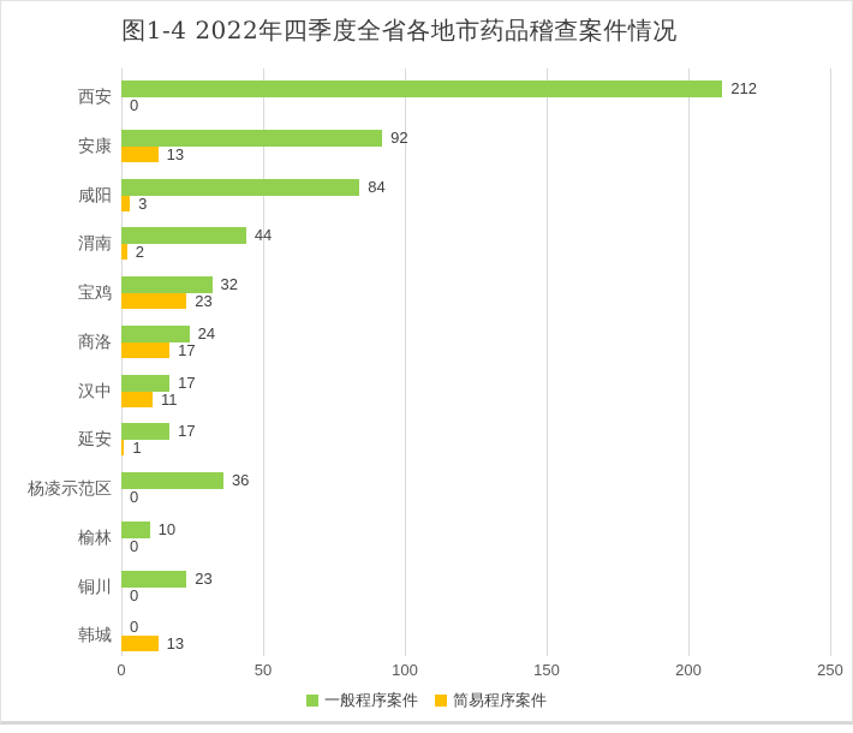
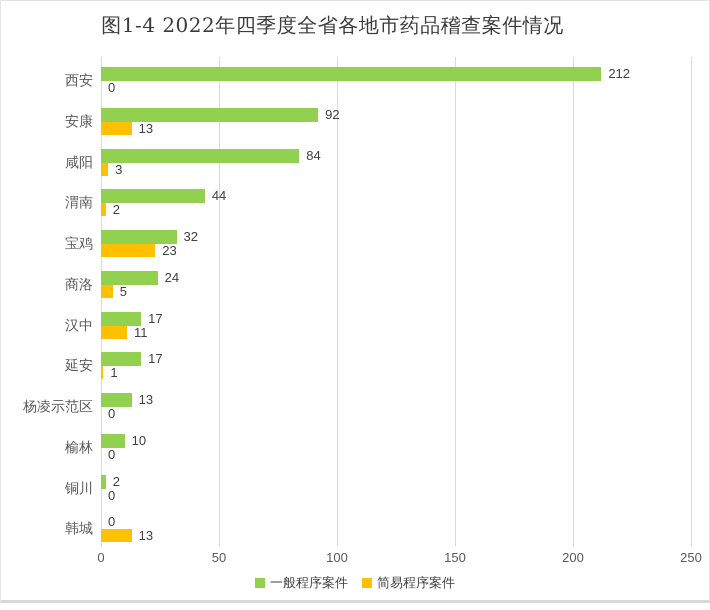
简易程序案件/商洛: 17 -> 5
一般程序案件/杨凌示范区: 36 -> 13
一般程序案件/铜川: 23 -> 2
